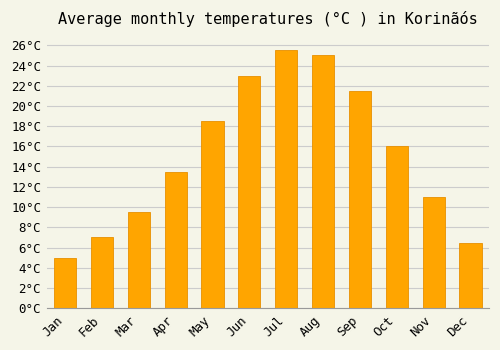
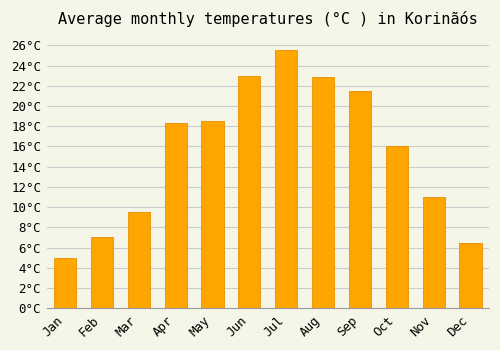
Apr: 13.5°C -> 18.3°C
Aug: 25.0°C -> 22.9°C
